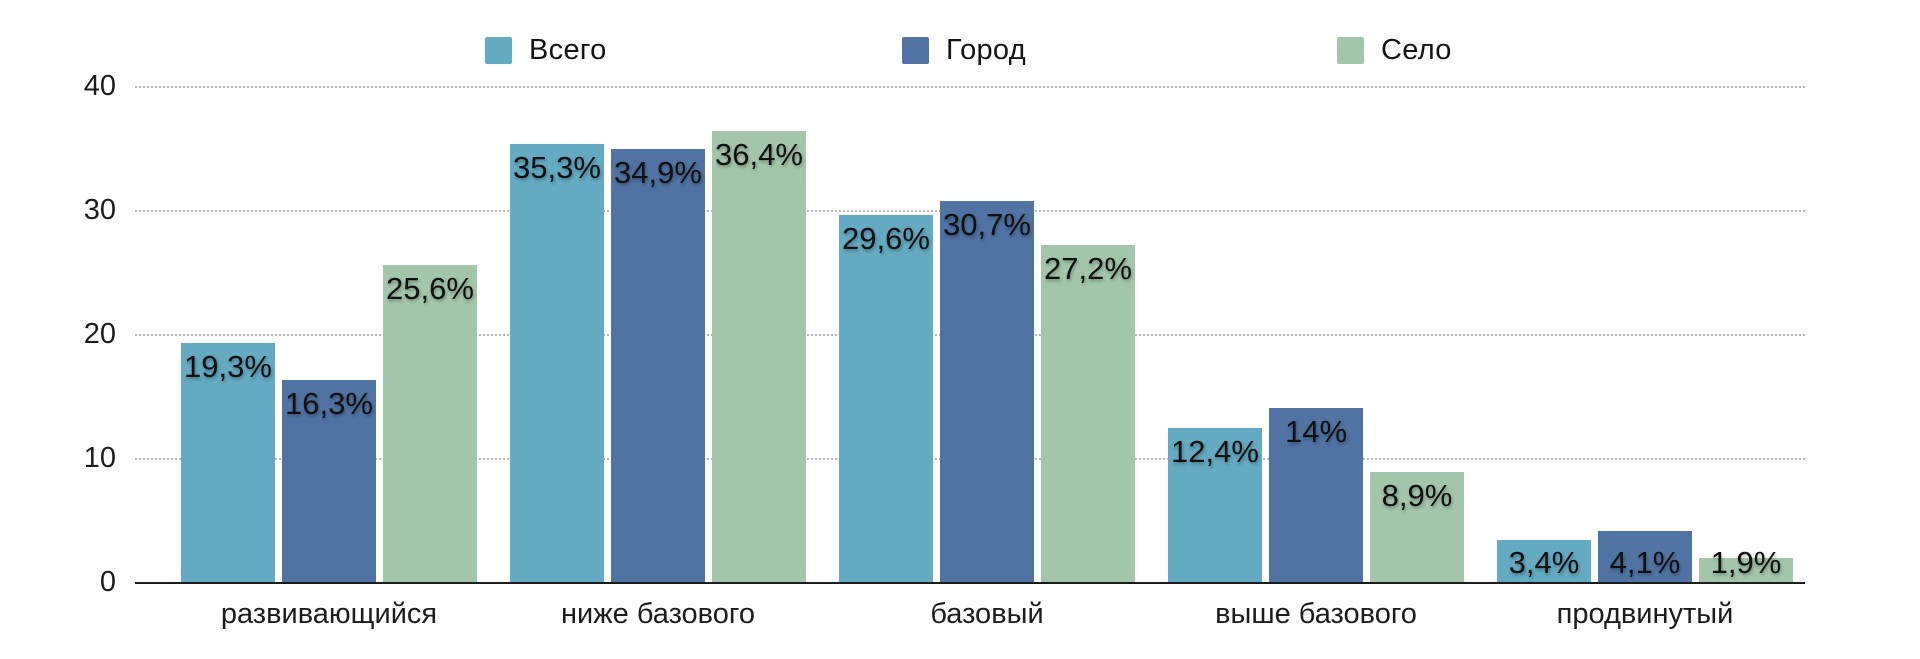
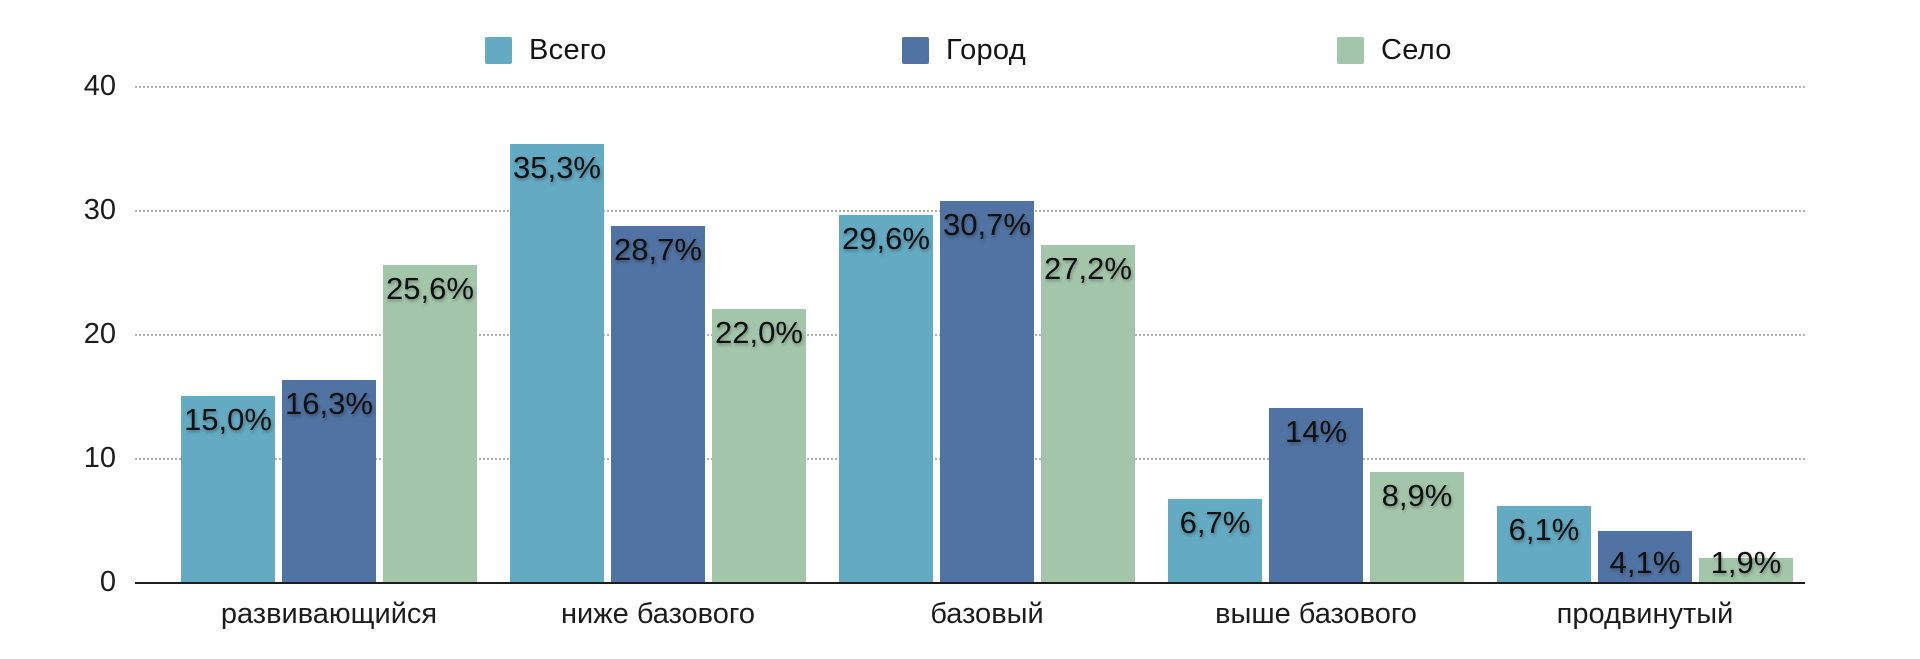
Всего/развивающийся: 19,3% -> 15,0%
Город/ниже базового: 34,9% -> 28,7%
Село/ниже базового: 36,4% -> 22,0%
Всего/выше базового: 12,4% -> 6,7%
Всего/продвинутый: 3,4% -> 6,1%
